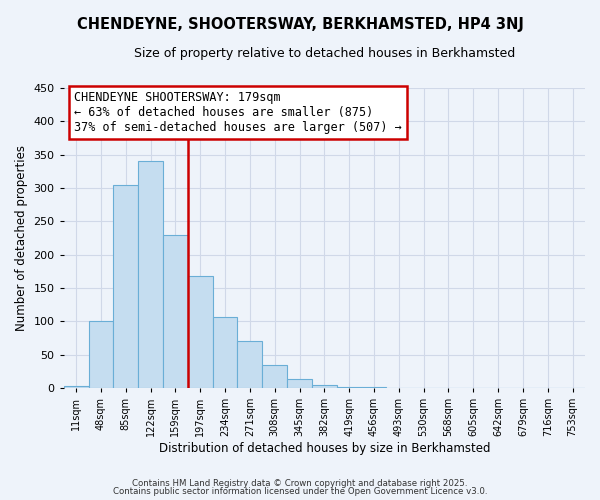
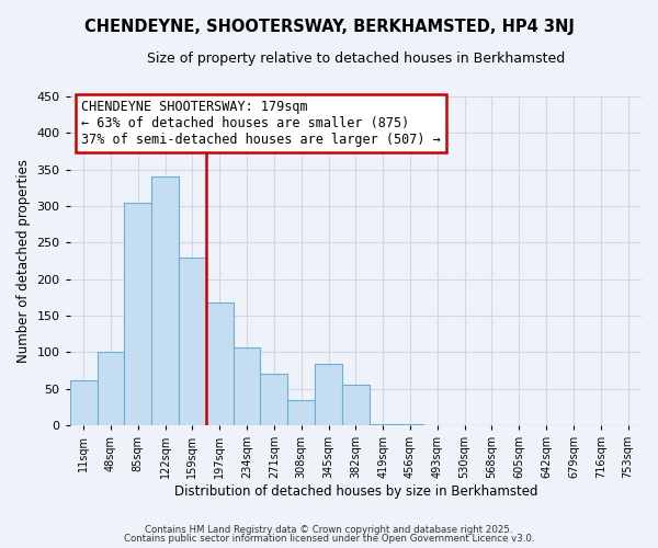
11sqm: 3 -> 62
345sqm: 13 -> 84
382sqm: 5 -> 56
